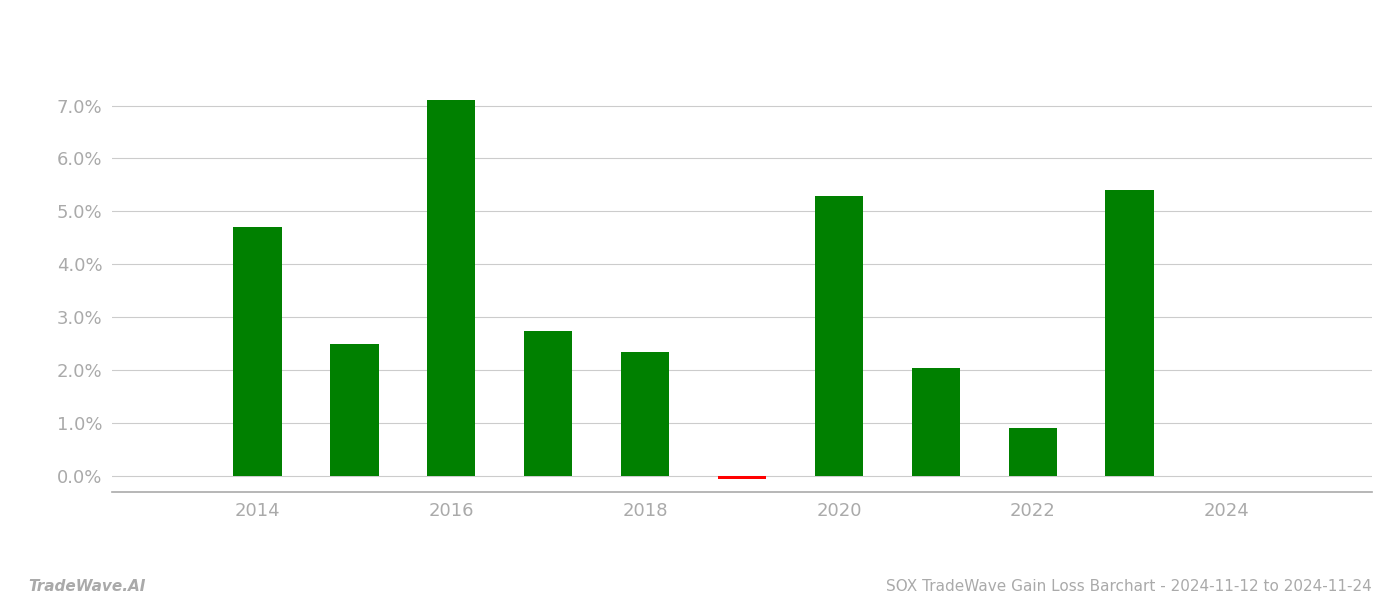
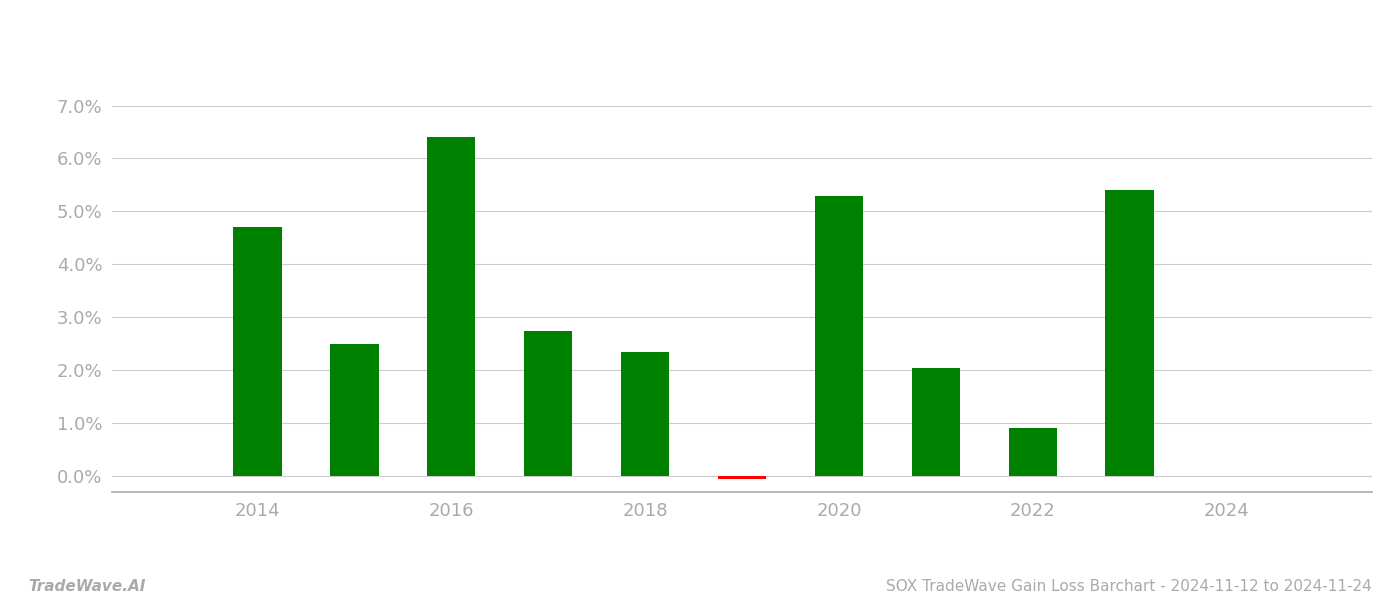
2016: 7.10% -> 6.40%
